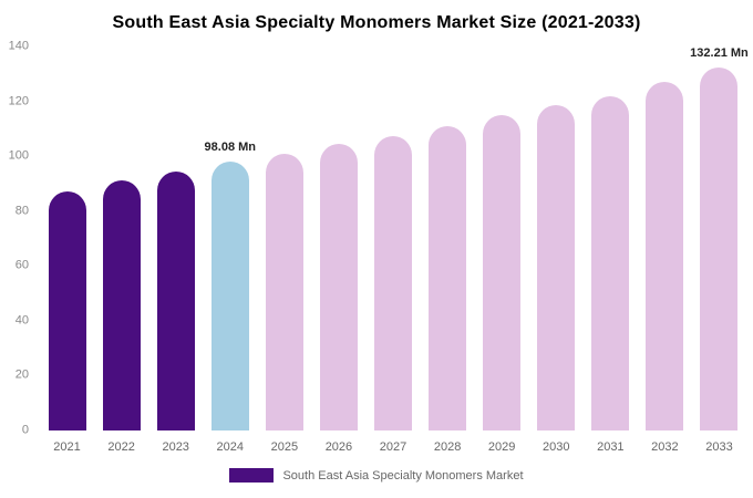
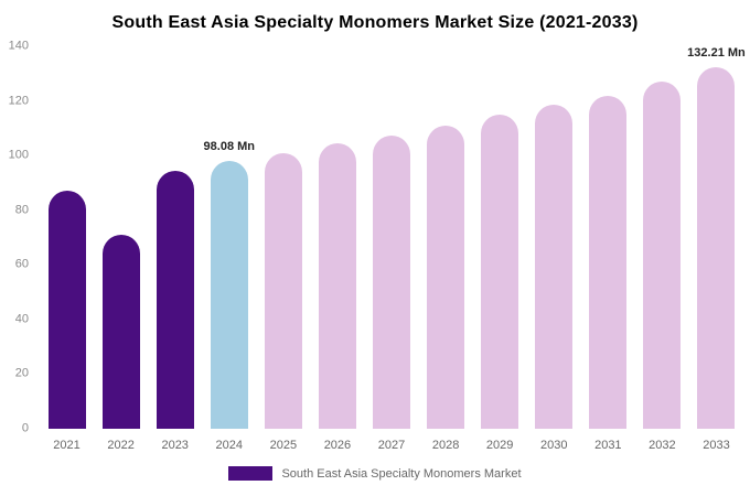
2022: 91 -> 71
